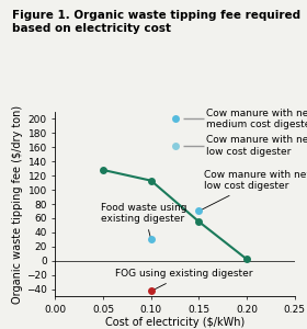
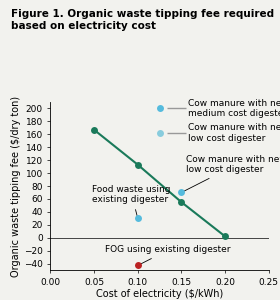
0.05: 128 -> 167
